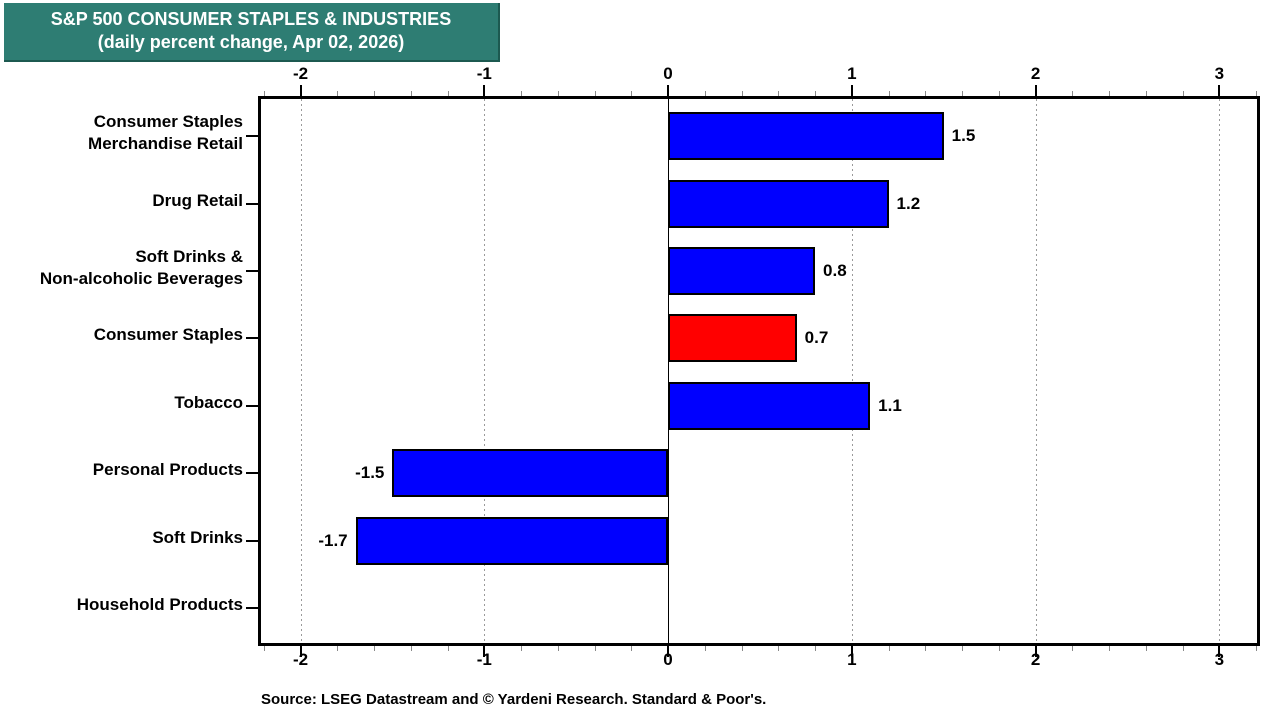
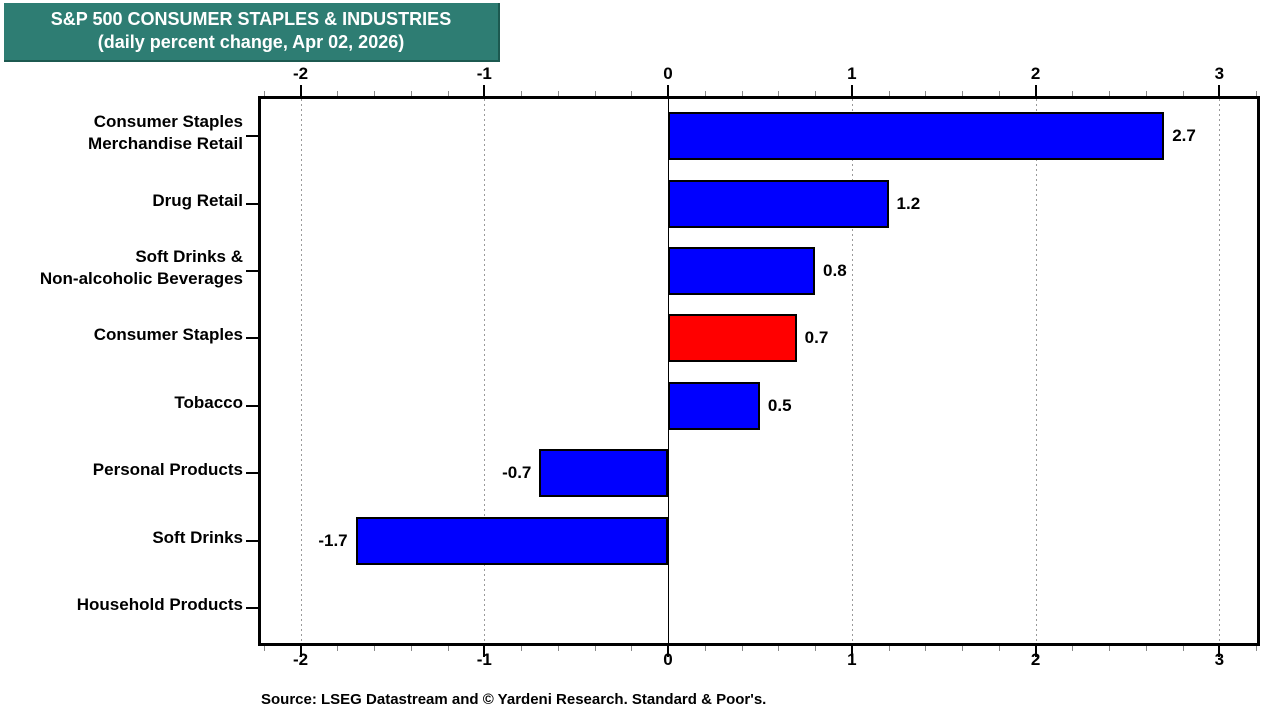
Consumer Staples Merchandise Retail: 1.5 -> 2.7
Tobacco: 1.1 -> 0.5
Personal Products: -1.5 -> -0.7
